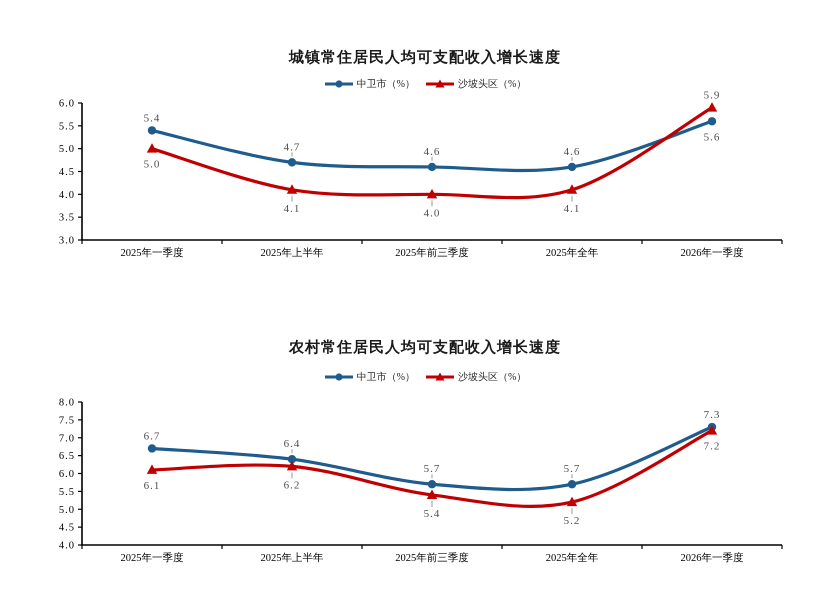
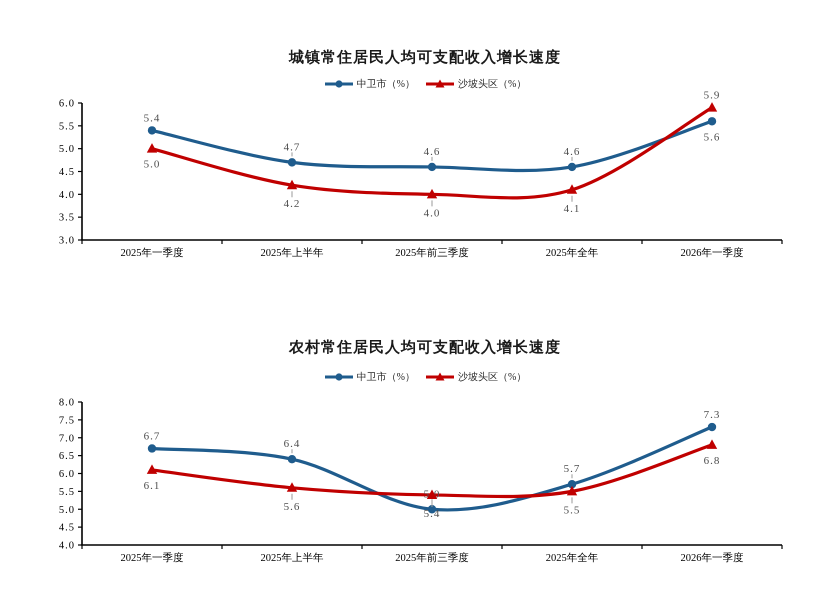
城镇常住居民人均可支配收入增长速度/沙坡头区（%）/2025年上半年: 4.1 -> 4.2
农村常住居民人均可支配收入增长速度/沙坡头区（%）/2025年上半年: 6.2 -> 5.6
农村常住居民人均可支配收入增长速度/中卫市（%）/2025年前三季度: 5.7 -> 5.0
农村常住居民人均可支配收入增长速度/沙坡头区（%）/2025年全年: 5.2 -> 5.5
农村常住居民人均可支配收入增长速度/沙坡头区（%）/2026年一季度: 7.2 -> 6.8
